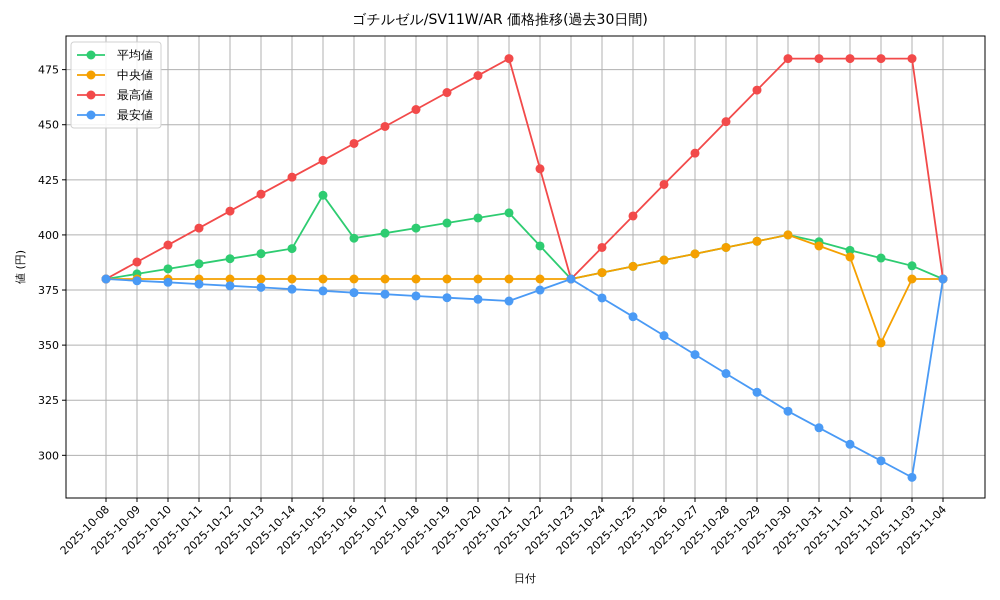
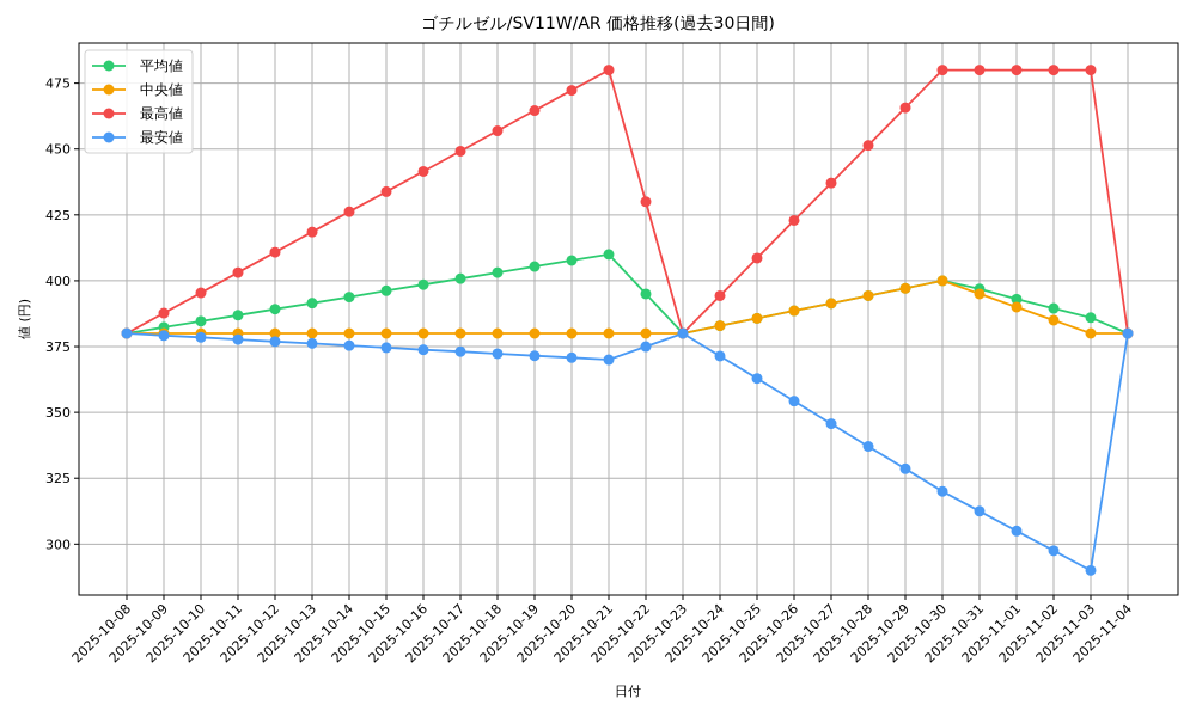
平均値/2025-10-15: 418 -> 396
中央値/2025-11-02: 351 -> 385
